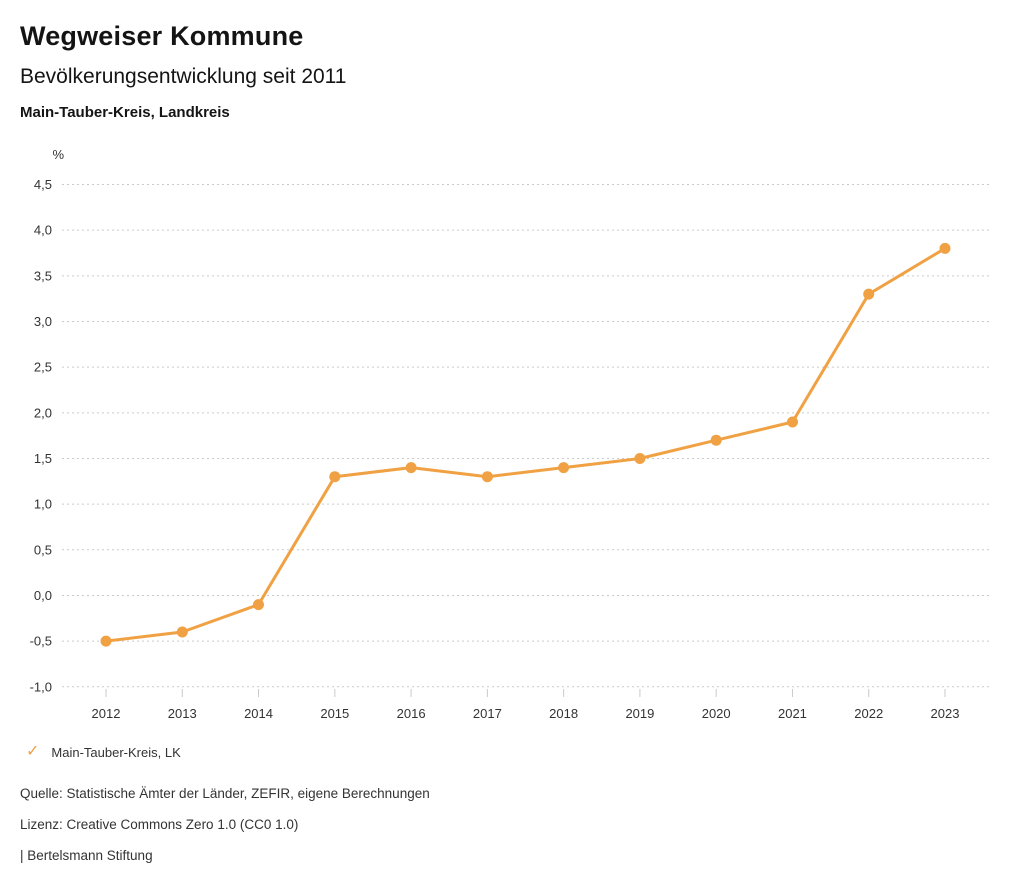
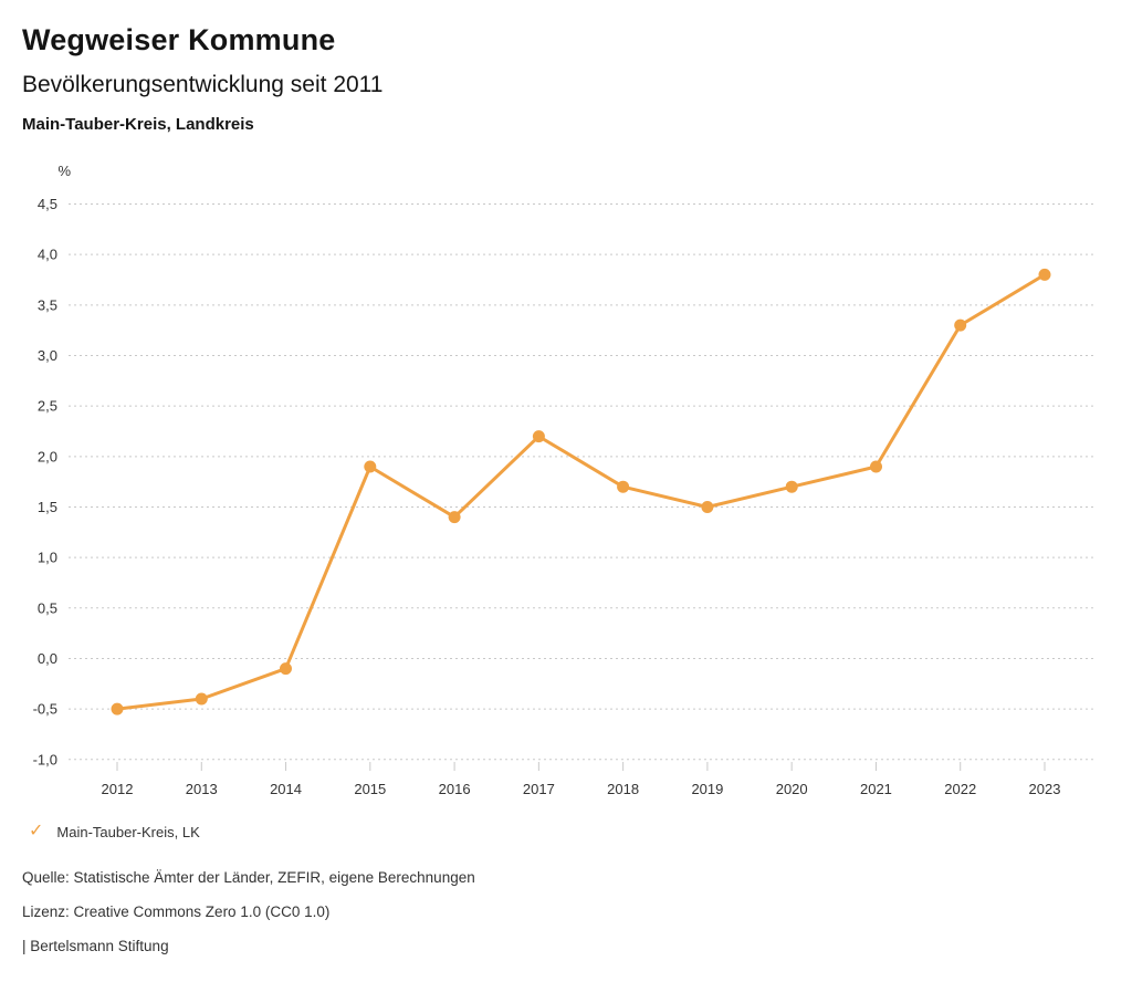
2015: 1,3 -> 1,9
2017: 1,3 -> 2,2
2018: 1,4 -> 1,7
